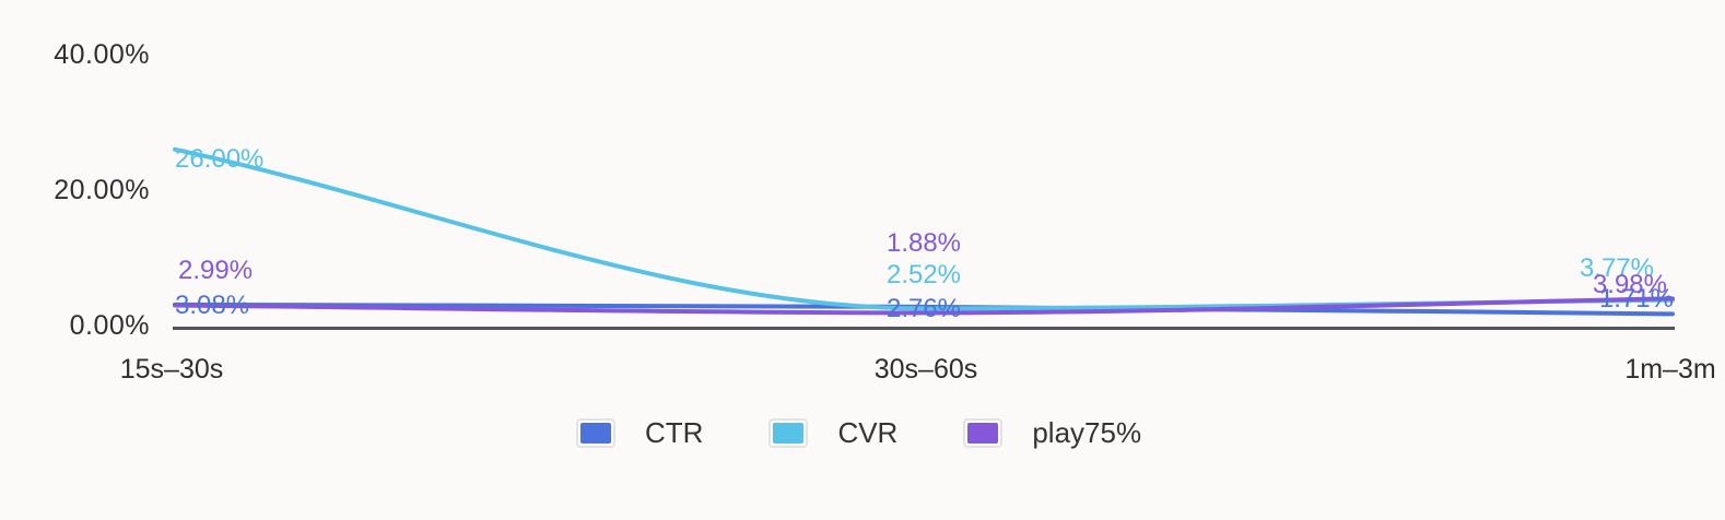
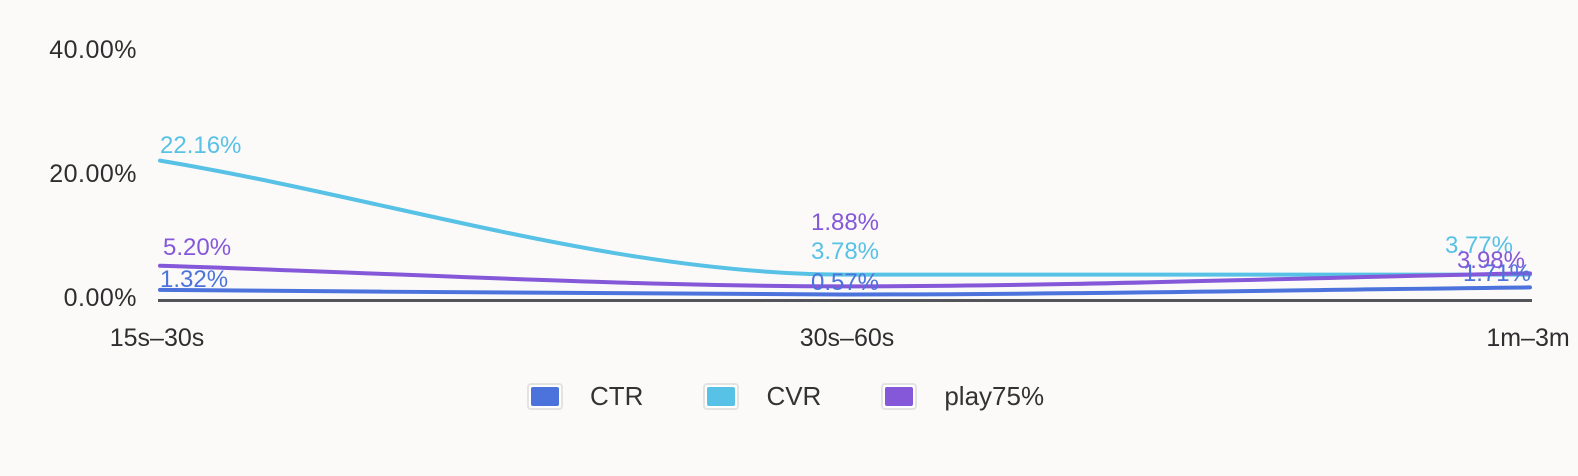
CTR/15s–30s: 3.08% -> 1.32%
CVR/15s–30s: 26.00% -> 22.16%
play75%/15s–30s: 2.99% -> 5.20%
CTR/30s–60s: 2.76% -> 0.57%
CVR/30s–60s: 2.52% -> 3.78%
